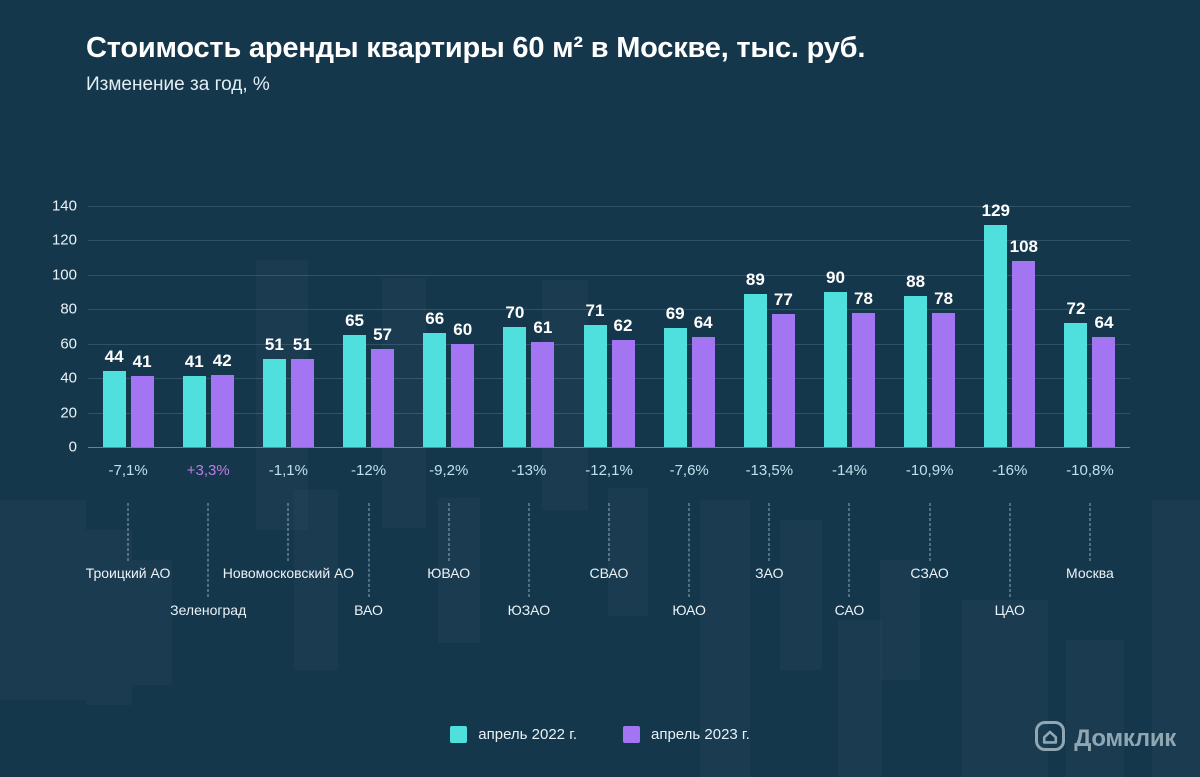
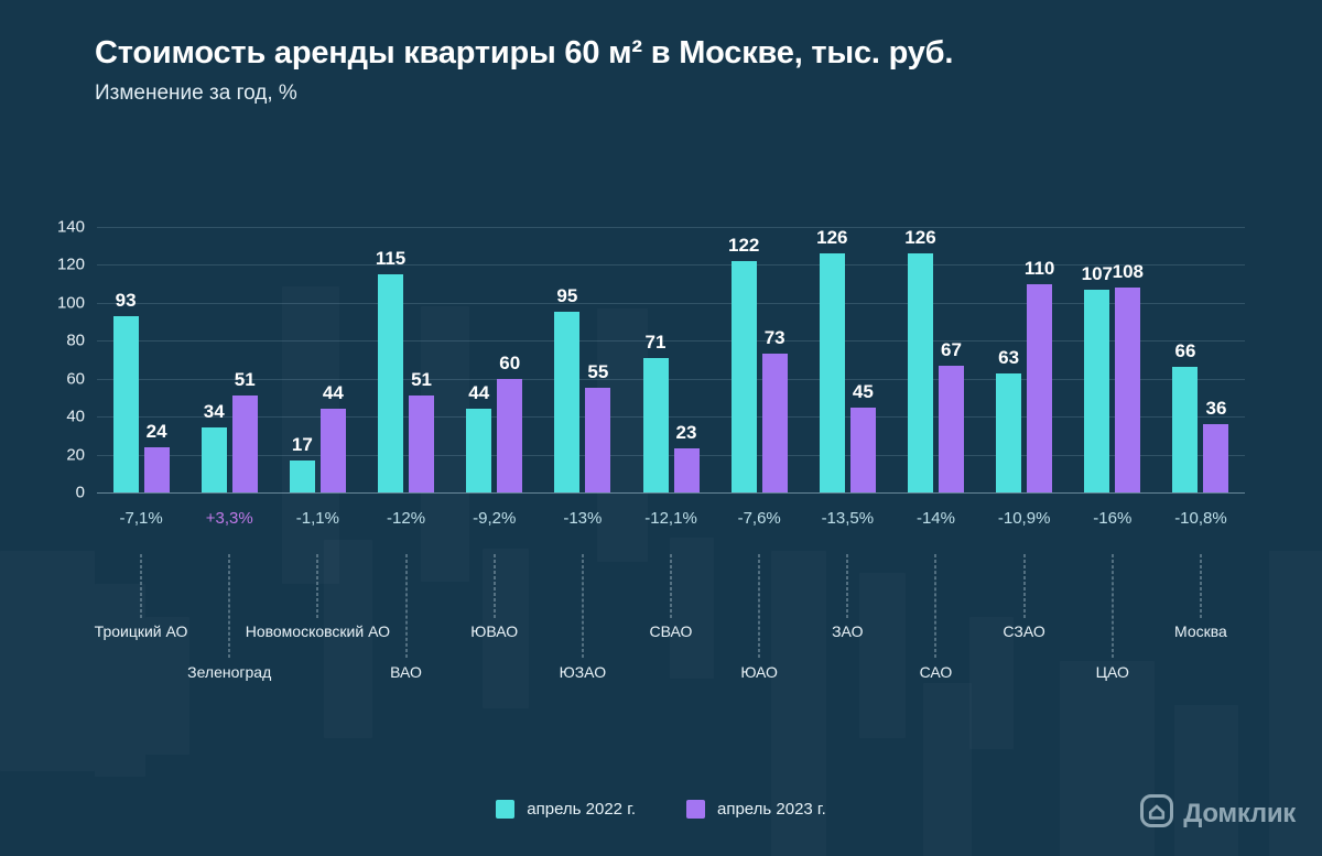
апрель 2022 г./Троицкий АО: 44 -> 93
апрель 2023 г./Троицкий АО: 41 -> 24
апрель 2022 г./Зеленоград: 41 -> 34
апрель 2023 г./Зеленоград: 42 -> 51
апрель 2022 г./Новомосковский АО: 51 -> 17
апрель 2023 г./Новомосковский АО: 51 -> 44
апрель 2022 г./ВАО: 65 -> 115
апрель 2023 г./ВАО: 57 -> 51
апрель 2022 г./ЮВАО: 66 -> 44
апрель 2022 г./ЮЗАО: 70 -> 95
апрель 2023 г./ЮЗАО: 61 -> 55
апрель 2023 г./СВАО: 62 -> 23
апрель 2022 г./ЮАО: 69 -> 122
апрель 2023 г./ЮАО: 64 -> 73
апрель 2022 г./ЗАО: 89 -> 126
апрель 2023 г./ЗАО: 77 -> 45
апрель 2022 г./САО: 90 -> 126
апрель 2023 г./САО: 78 -> 67
апрель 2022 г./СЗАО: 88 -> 63
апрель 2023 г./СЗАО: 78 -> 110
апрель 2022 г./ЦАО: 129 -> 107
апрель 2022 г./Москва: 72 -> 66
апрель 2023 г./Москва: 64 -> 36
